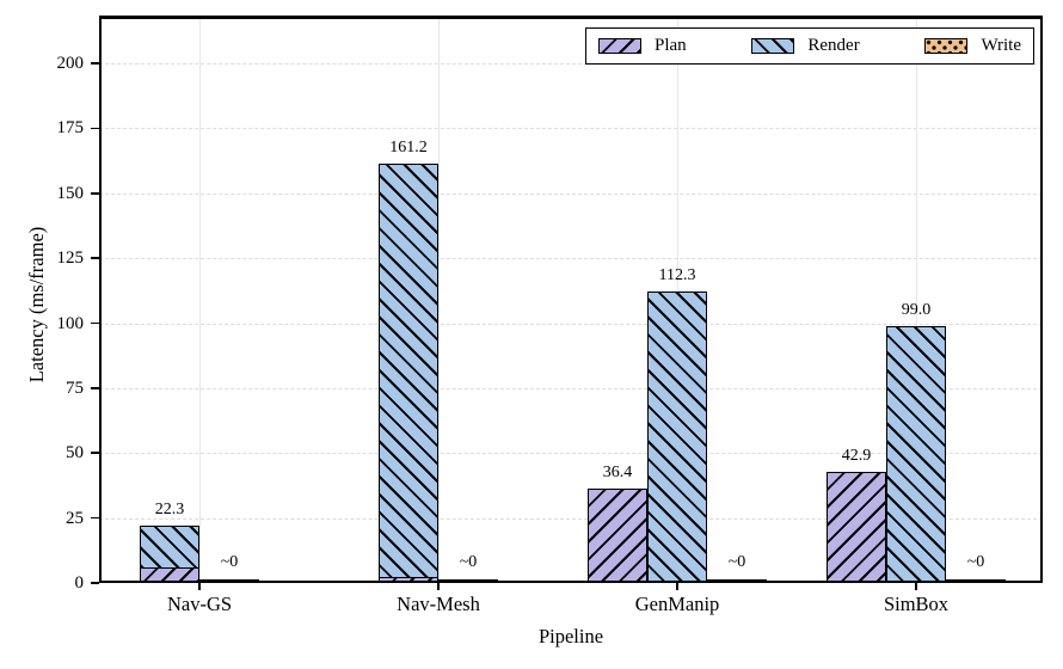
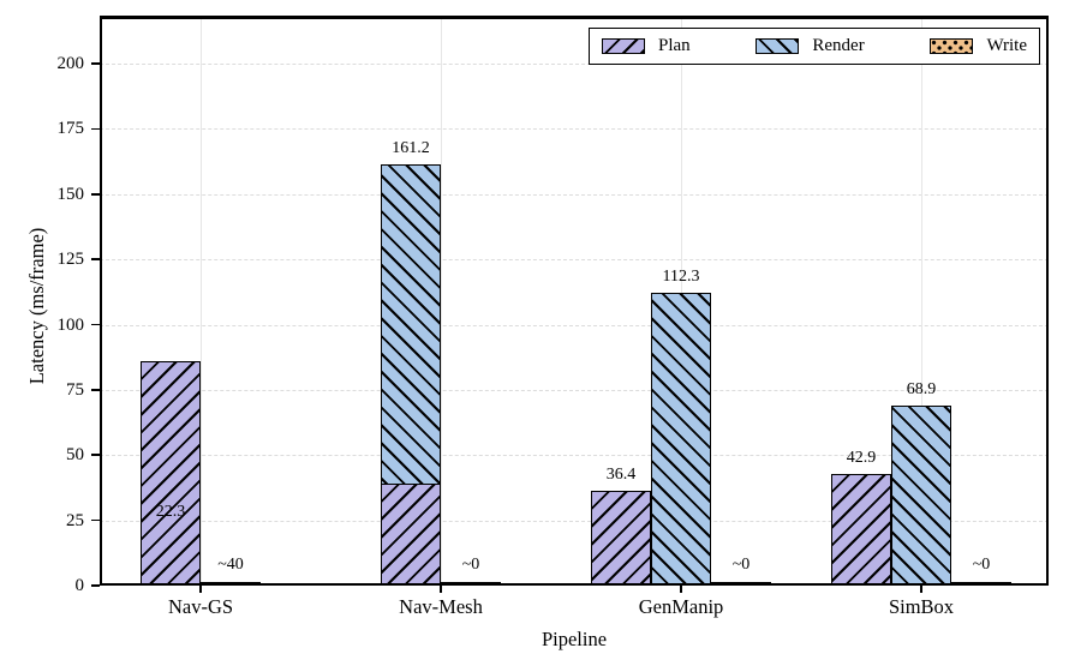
Plan/Nav-GS: 6 -> 86
Write/Nav-GS: 0 -> 40
Plan/Nav-Mesh: 2 -> 39
Render/SimBox: 99.0 -> 68.9
